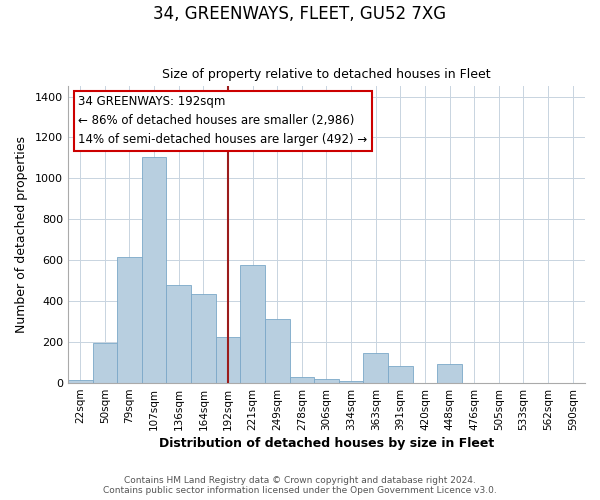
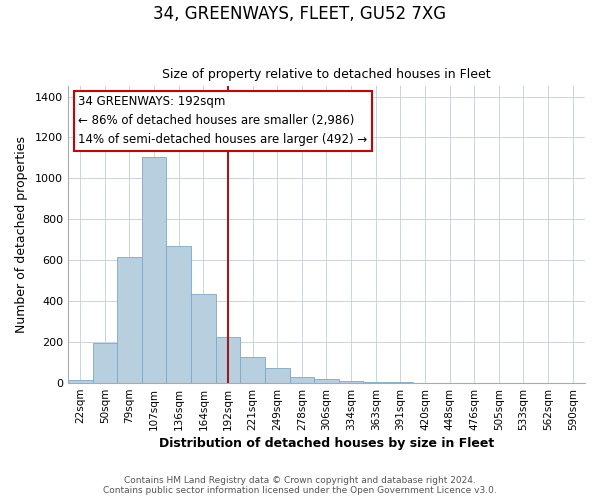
136sqm: 480 -> 670
221sqm: 575 -> 125
249sqm: 315 -> 75
363sqm: 145 -> 5
391sqm: 85 -> 3
448sqm: 95 -> 2
